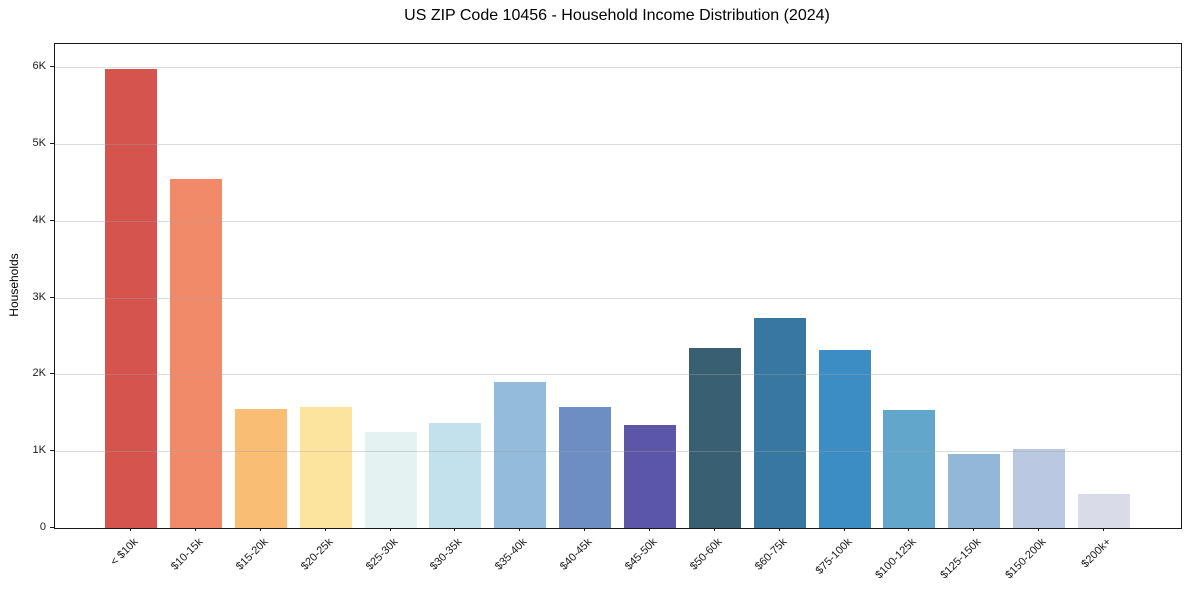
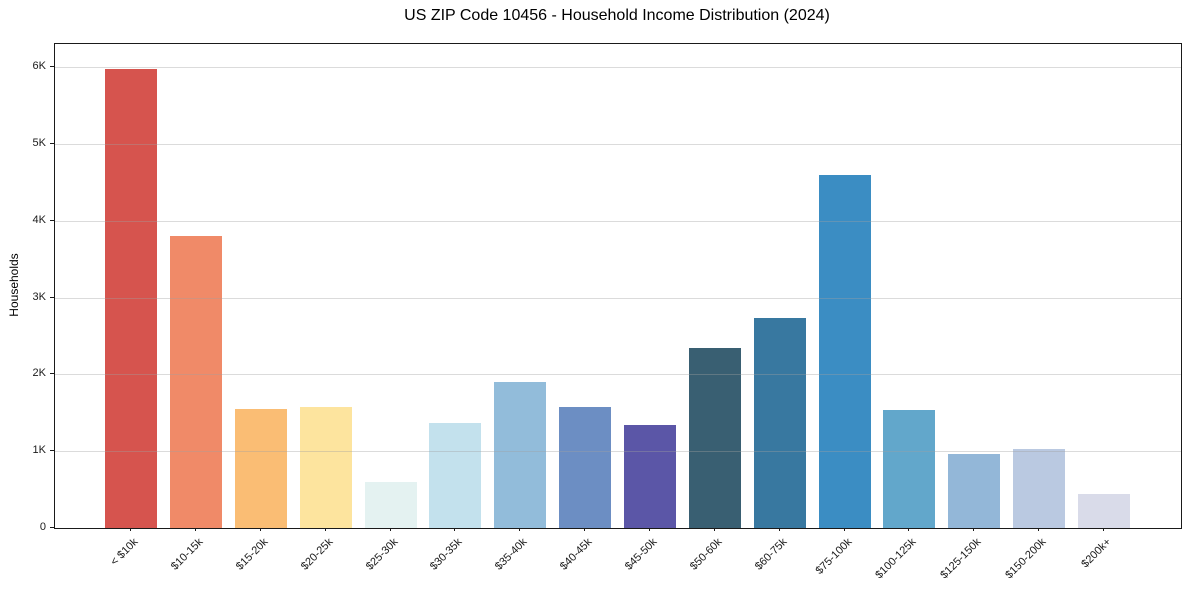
$10-15k: 4.5K -> 3.8K
$25-30k: 1.2K -> 0.6K
$75-100k: 2.3K -> 4.6K
